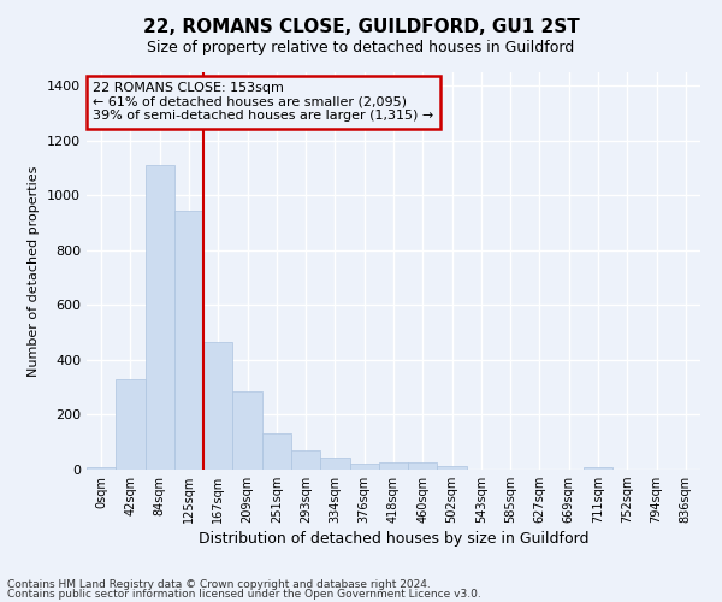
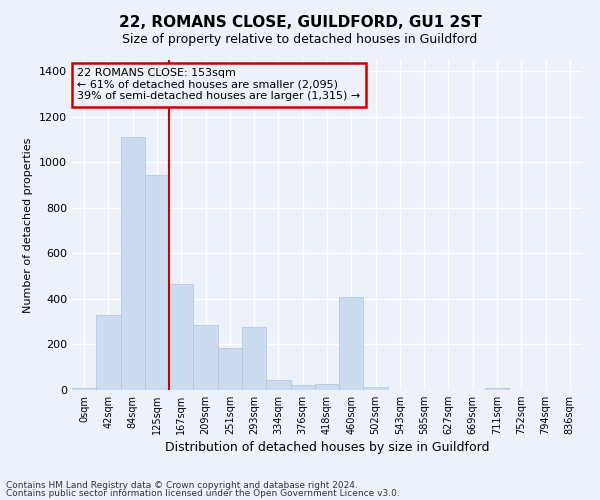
251sqm: 130 -> 185
293sqm: 70 -> 275
460sqm: 25 -> 410
